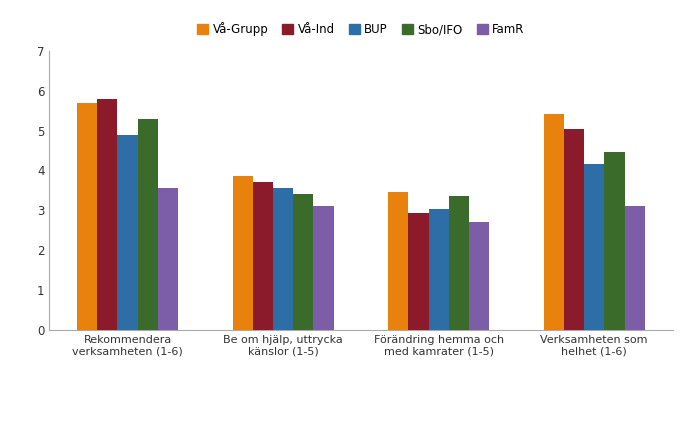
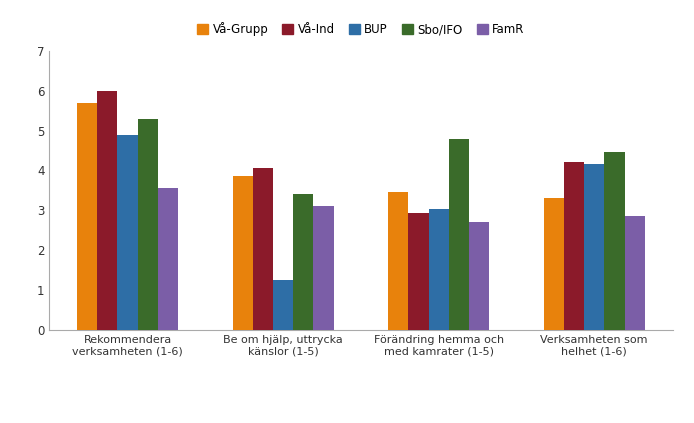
Vå-Ind/Rekommendera verksamheten (1-6): 5.78 -> 6.00
Vå-Ind/Be om hjälp, uttrycka känslor (1-5): 3.70 -> 4.05
BUP/Be om hjälp, uttrycka känslor (1-5): 3.56 -> 1.25
Sbo/IFO/Förändring hemma och med kamrater (1-5): 3.35 -> 4.80
Vå-Grupp/Verksamheten som helhet (1-6): 5.42 -> 3.30
Vå-Ind/Verksamheten som helhet (1-6): 5.03 -> 4.20
FamR/Verksamheten som helhet (1-6): 3.12 -> 2.85
